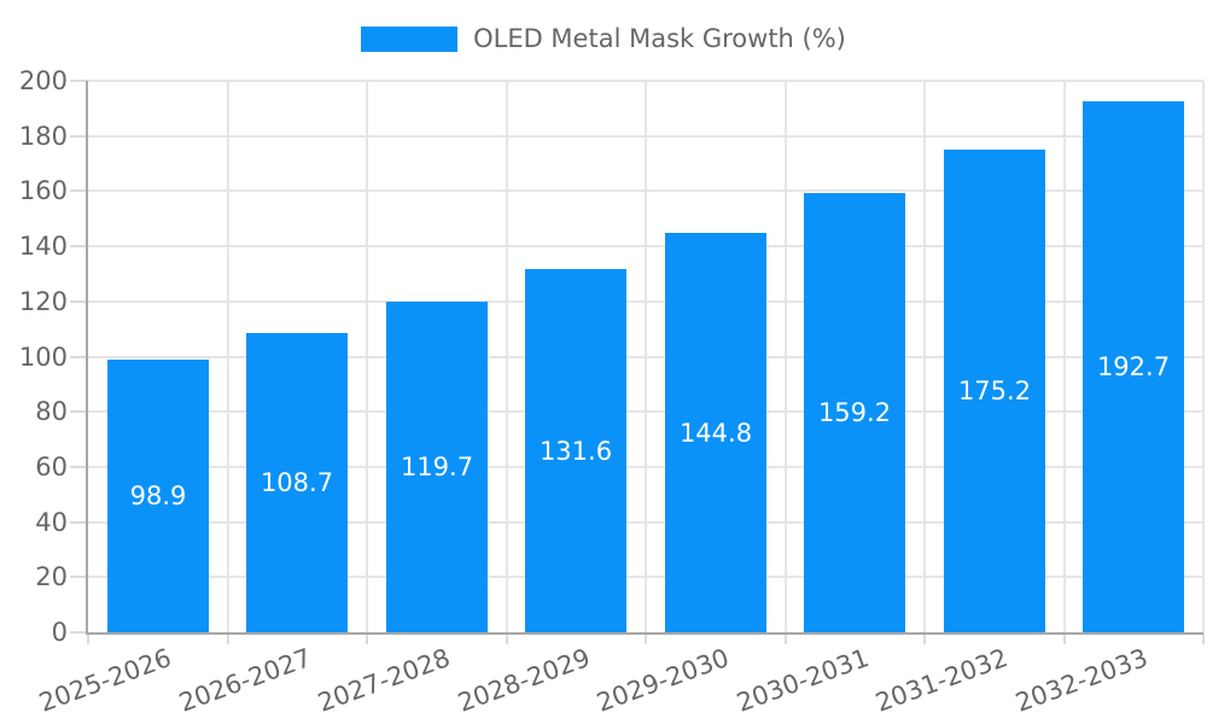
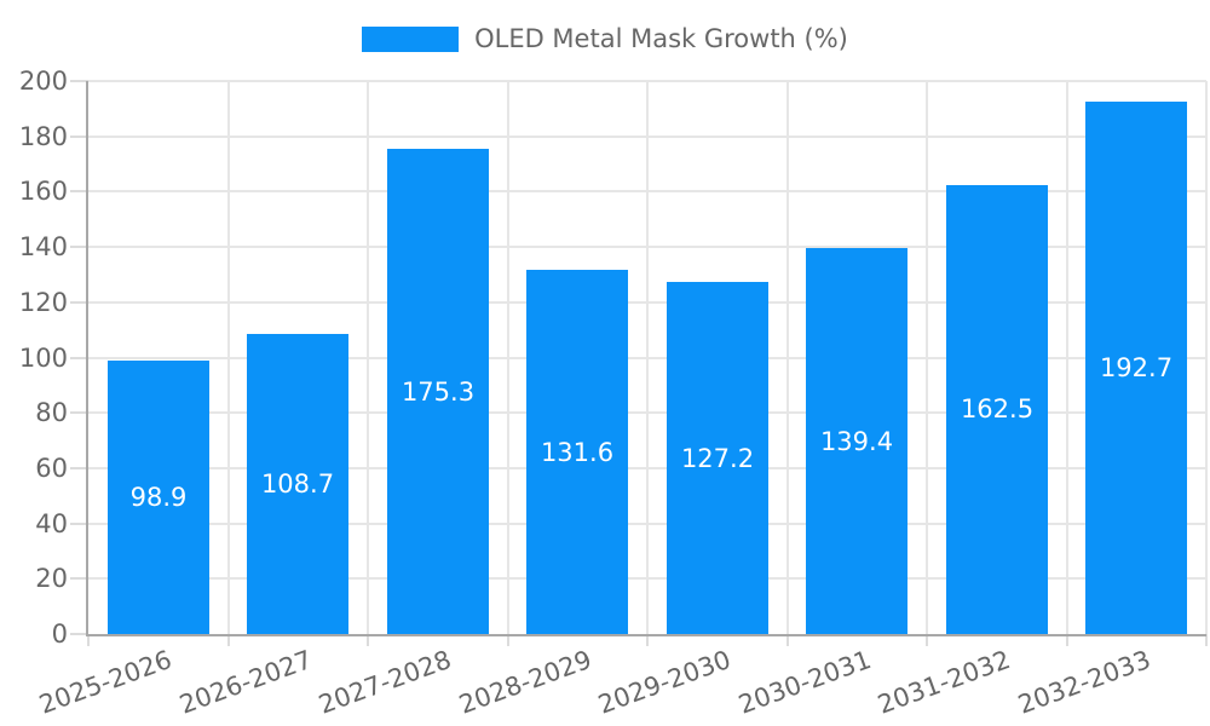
2027-2028: 119.7 -> 175.3
2029-2030: 144.8 -> 127.2
2030-2031: 159.2 -> 139.4
2031-2032: 175.2 -> 162.5
